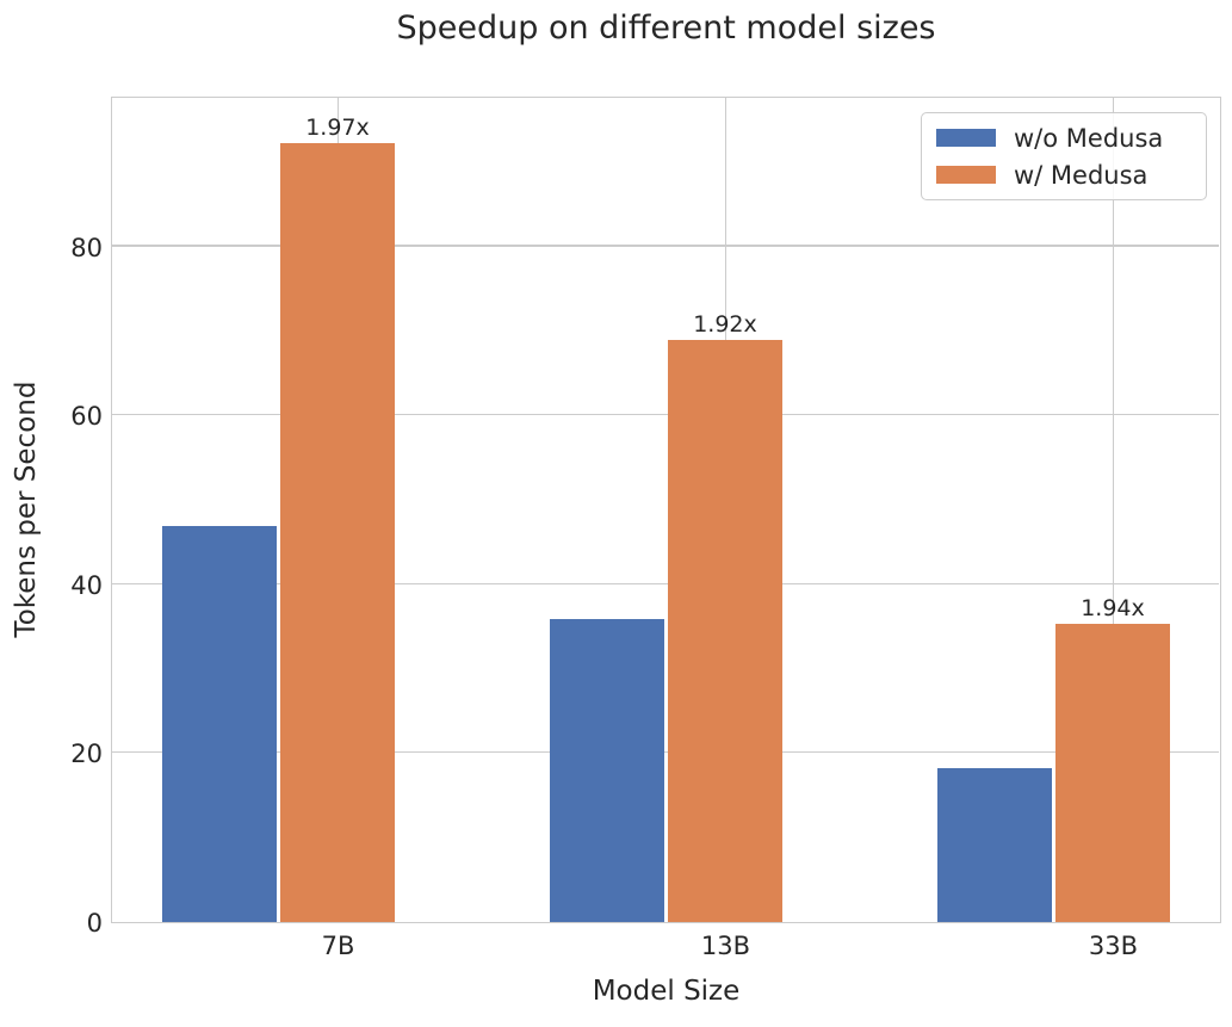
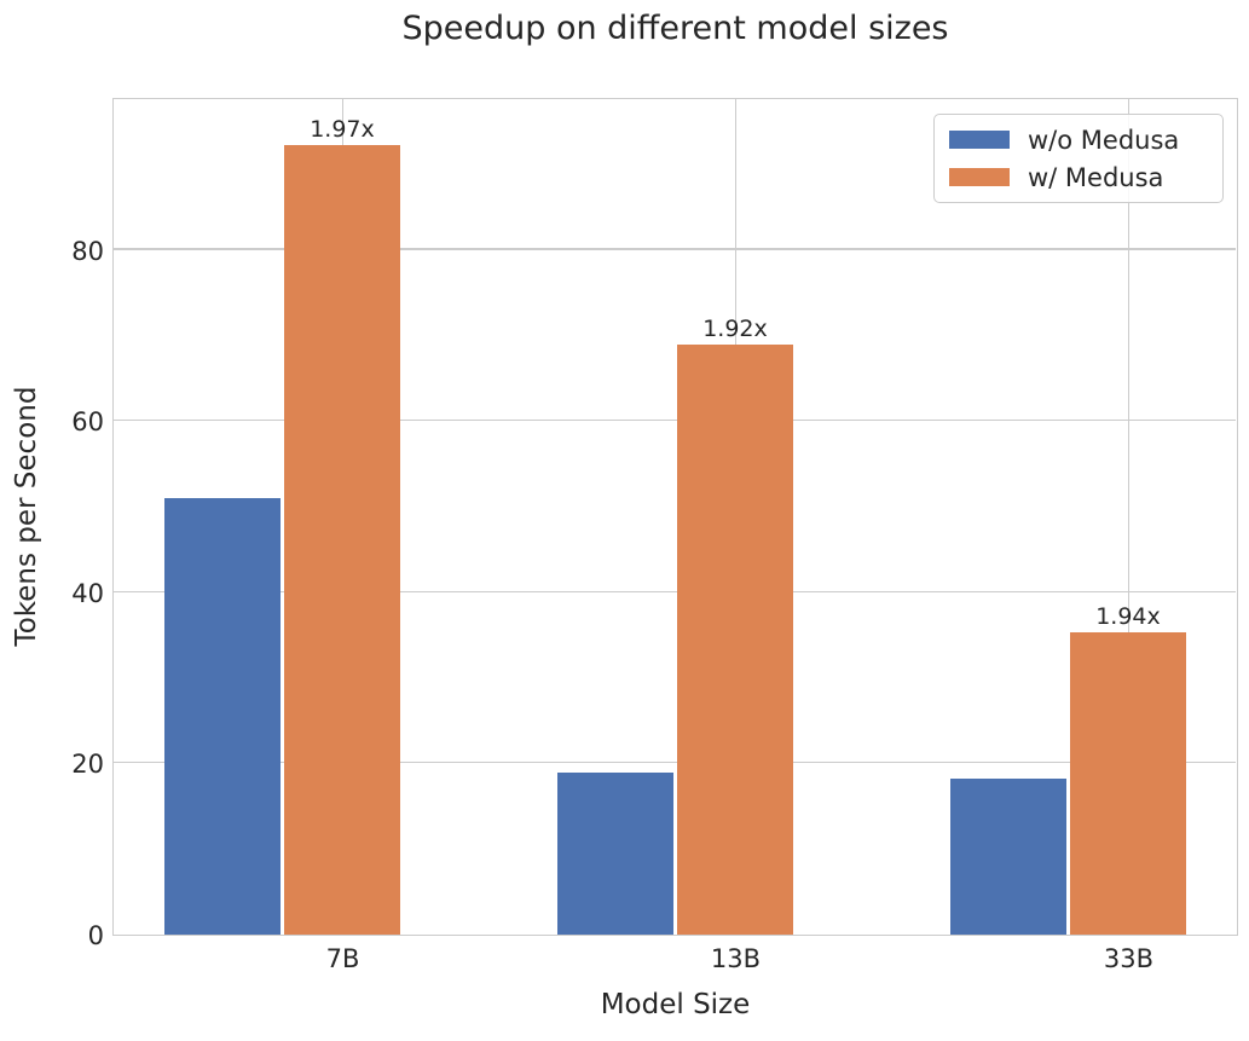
w/o Medusa/7B: 47 -> 51
w/o Medusa/13B: 36 -> 19
